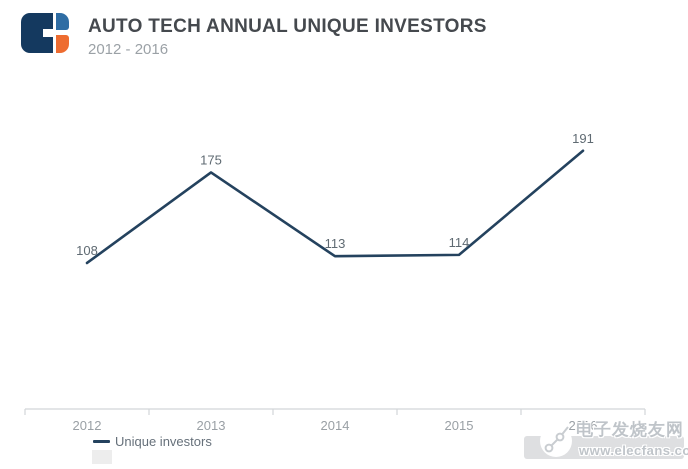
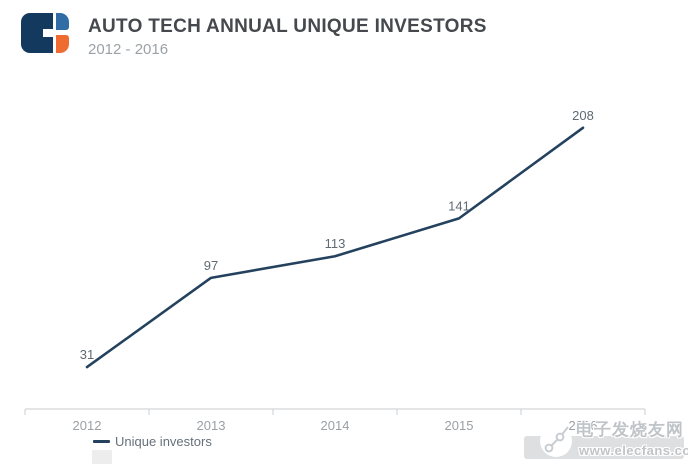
2012: 108 -> 31
2013: 175 -> 97
2015: 114 -> 141
2016: 191 -> 208
